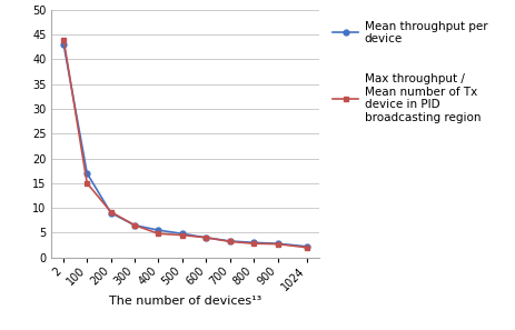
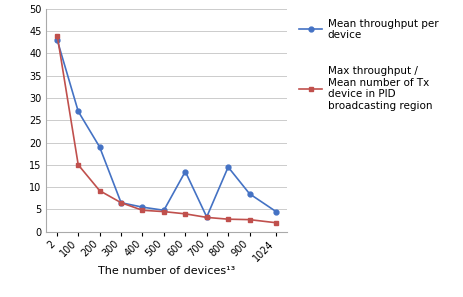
Mean throughput per device/100: 17.0 -> 27.0
Mean throughput per device/200: 9.0 -> 19.0
Mean throughput per device/600: 4.0 -> 13.5
Mean throughput per device/800: 3.0 -> 14.5
Mean throughput per device/900: 2.8 -> 8.5
Mean throughput per device/1024: 2.2 -> 4.5
